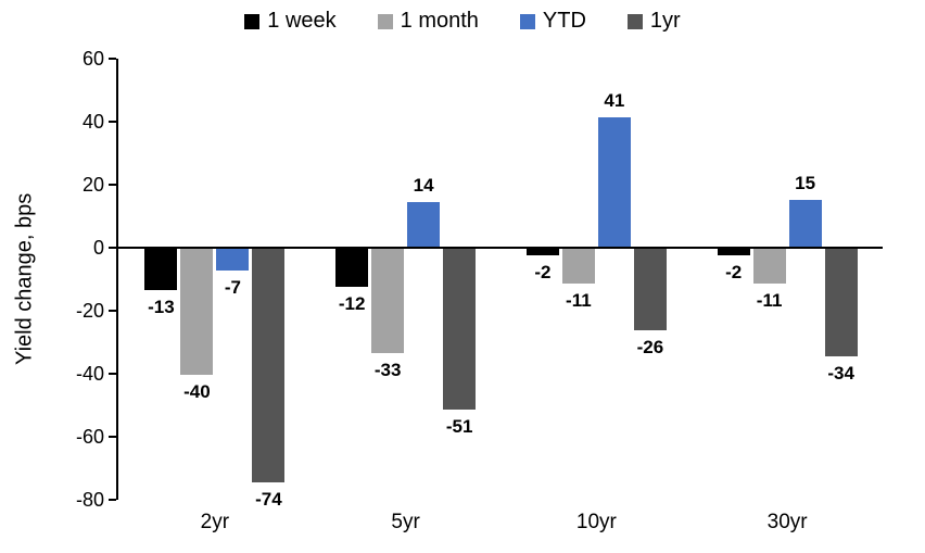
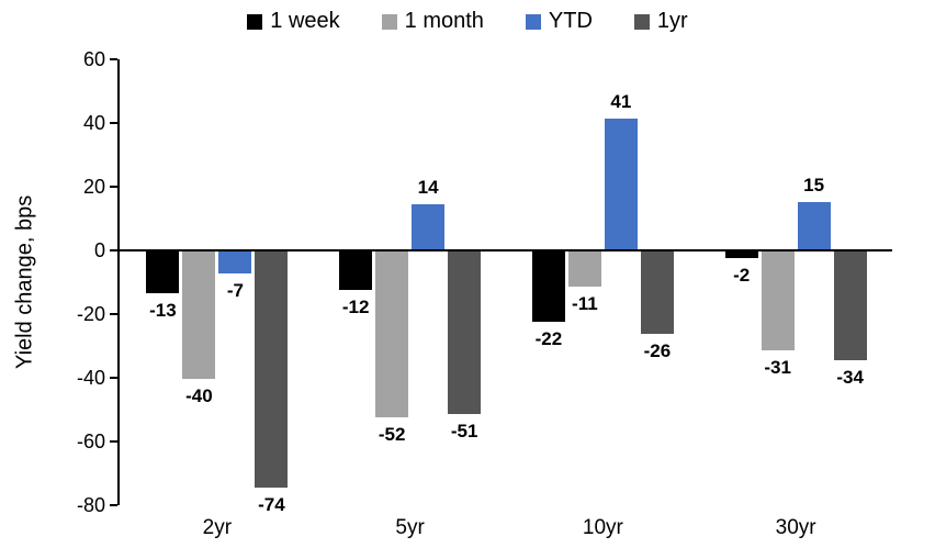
1 month/5yr: -33 -> -52
1 week/10yr: -2 -> -22
1 month/30yr: -11 -> -31
